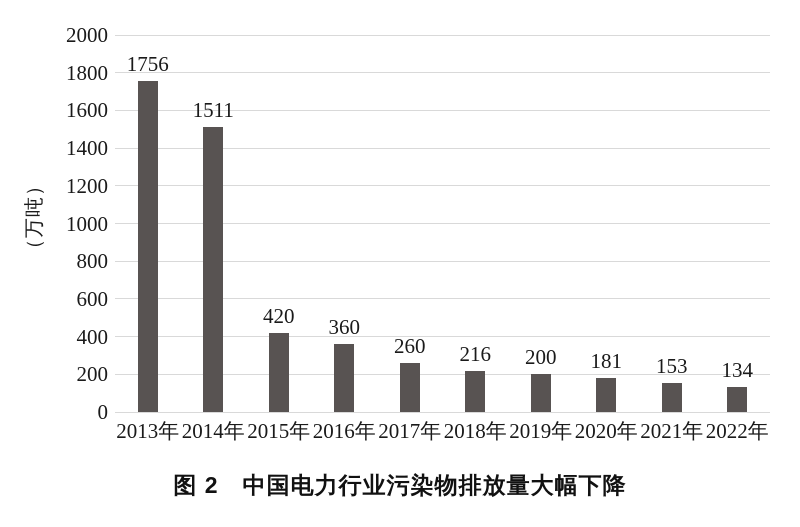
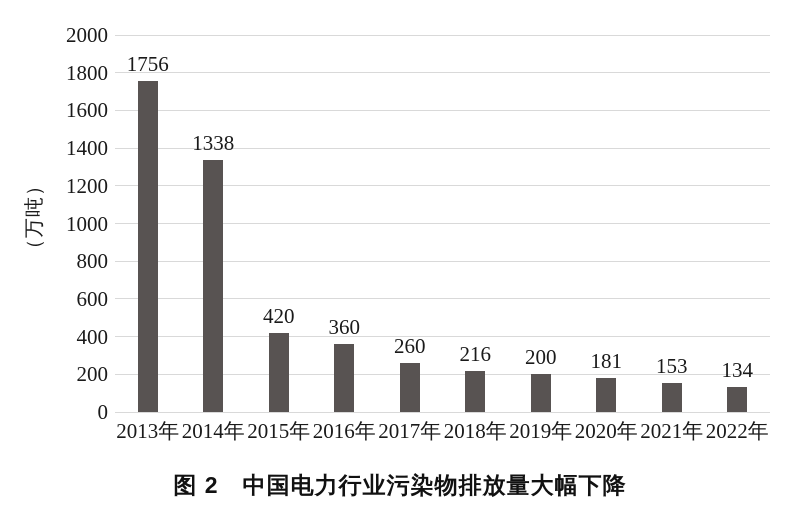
2014年: 1511 -> 1338
